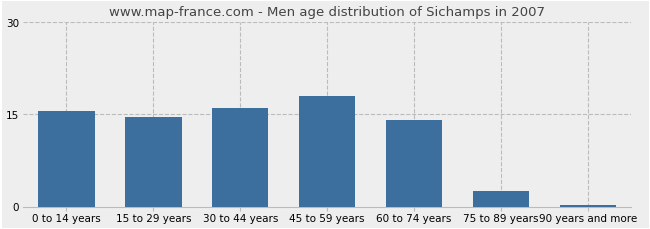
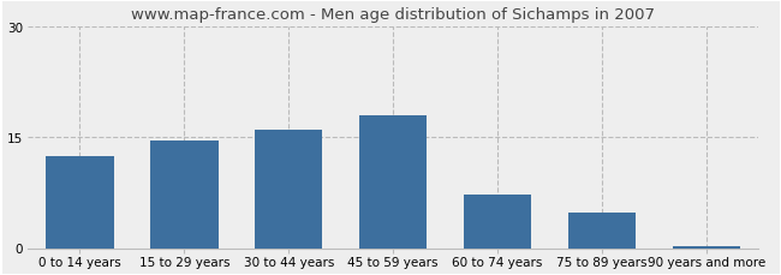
0 to 14 years: 15.5 -> 12.4
60 to 74 years: 14.0 -> 7.2
75 to 89 years: 2.5 -> 4.8
